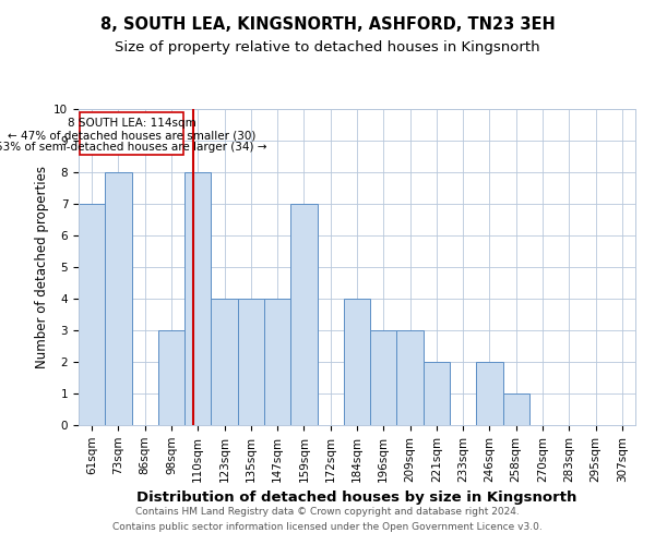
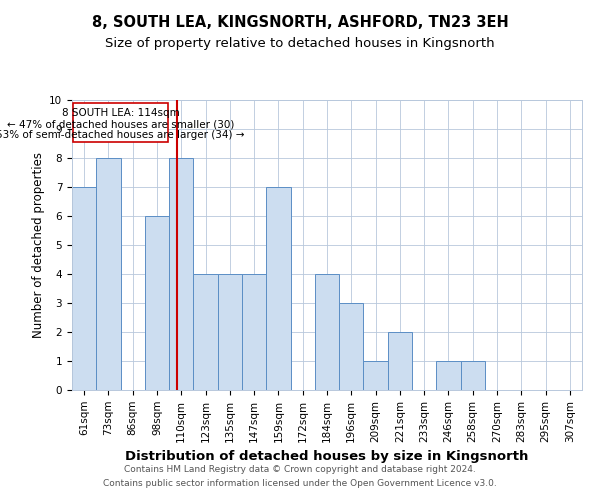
98sqm: 3 -> 6
209sqm: 3 -> 1
246sqm: 2 -> 1
